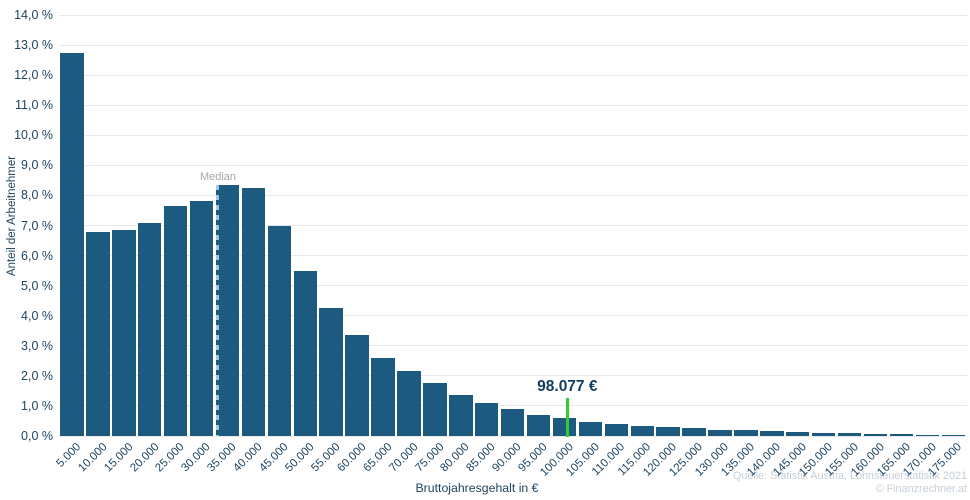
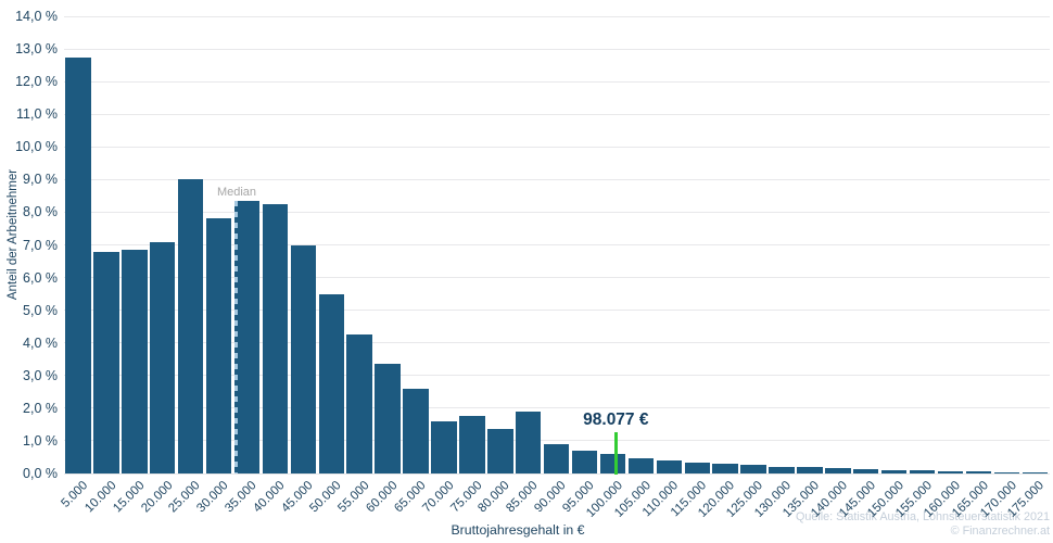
25.000: 7,7% -> 9,0%
70.000: 2,1% -> 1,6%
85.000: 1,1% -> 1,9%
